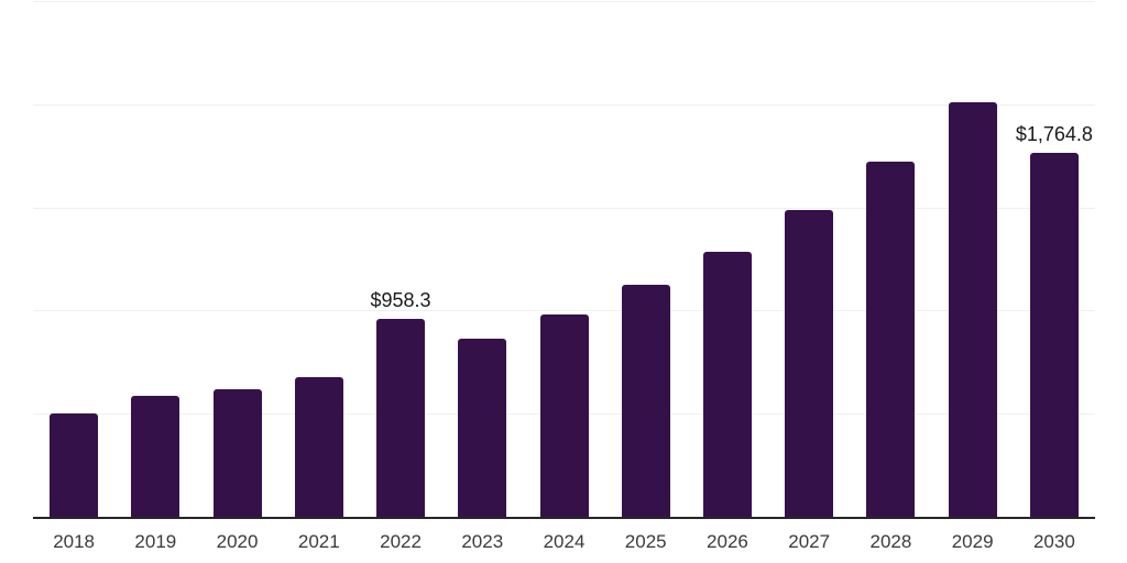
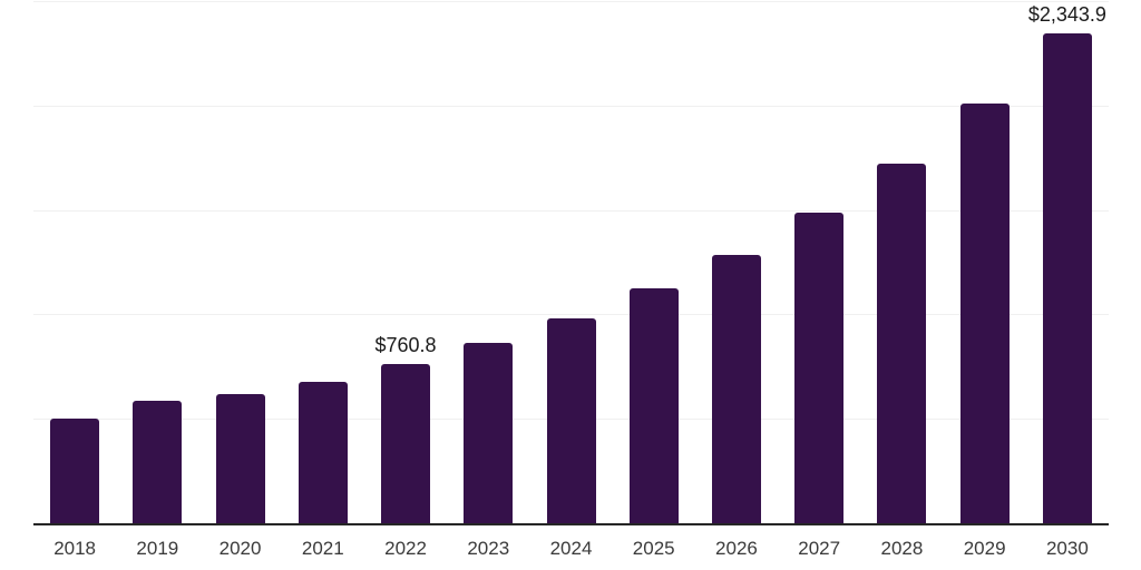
2022: $958.3 -> $760.8
2030: $1,764.8 -> $2,343.9
